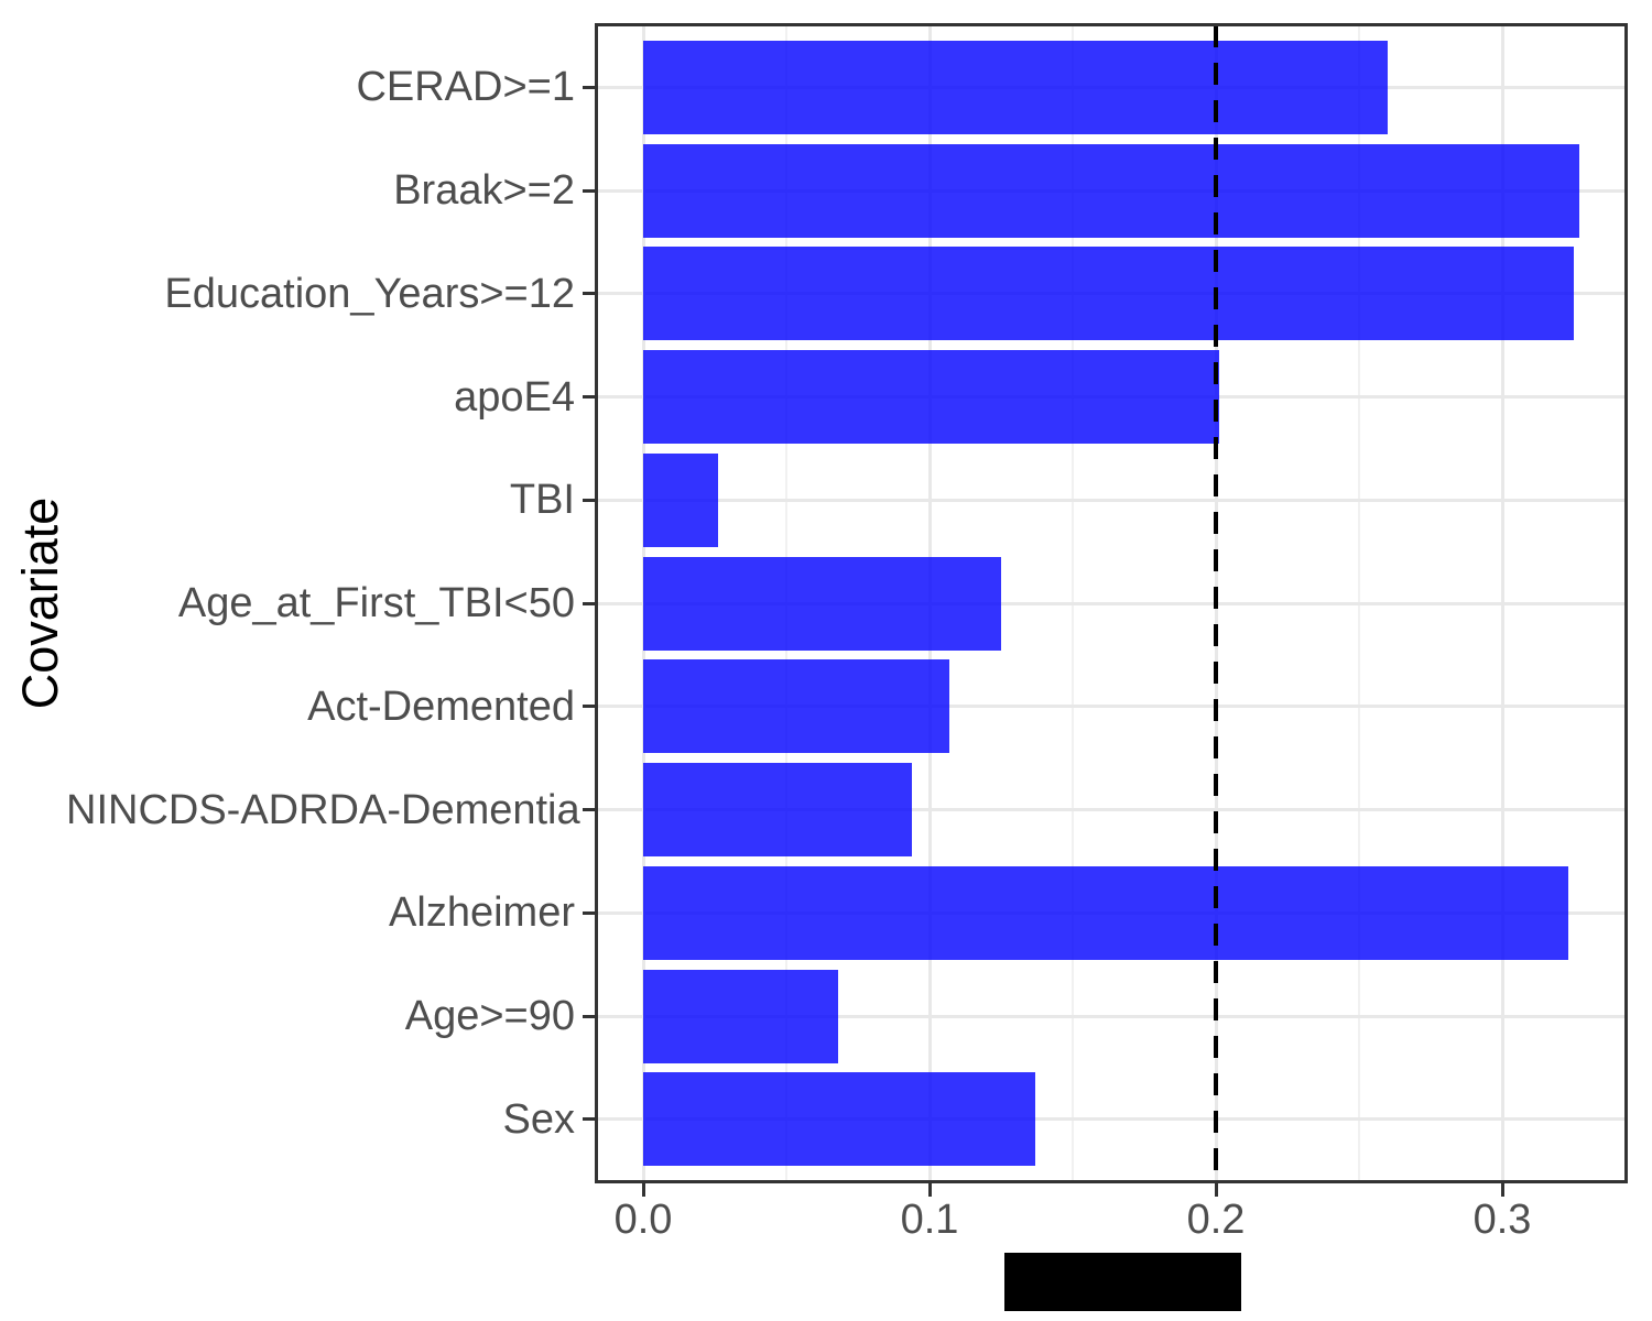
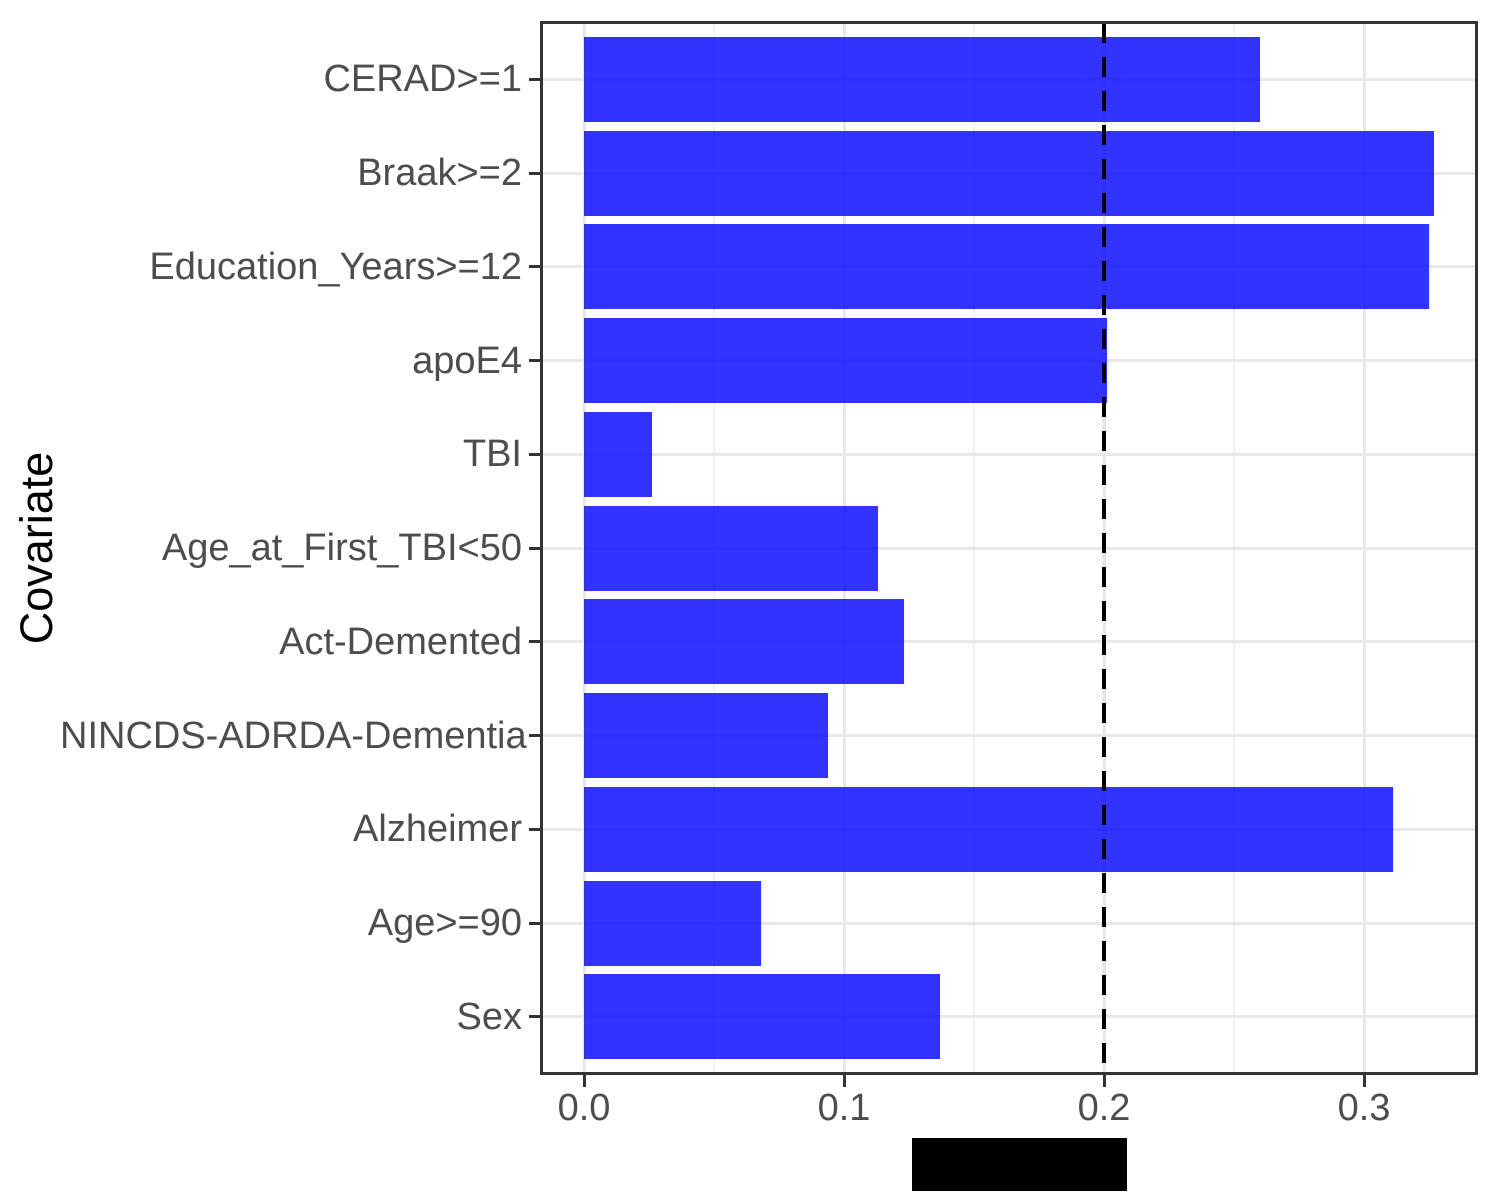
Age_at_First_TBI<50: 0.125 -> 0.113
Act-Demented: 0.107 -> 0.123
Alzheimer: 0.323 -> 0.311
